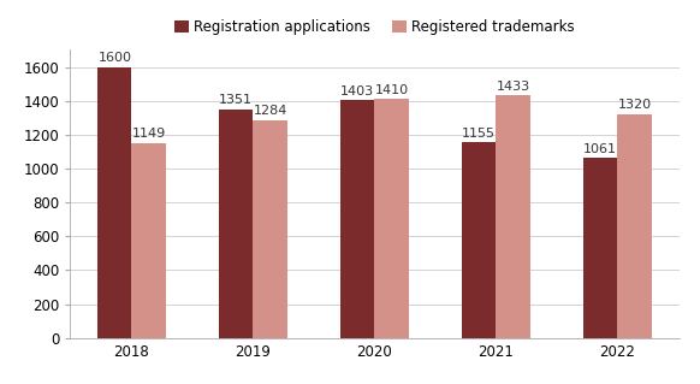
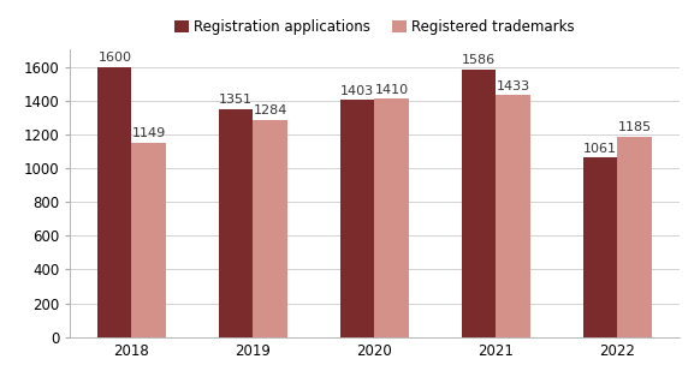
Registration applications/2021: 1155 -> 1586
Registered trademarks/2022: 1320 -> 1185
